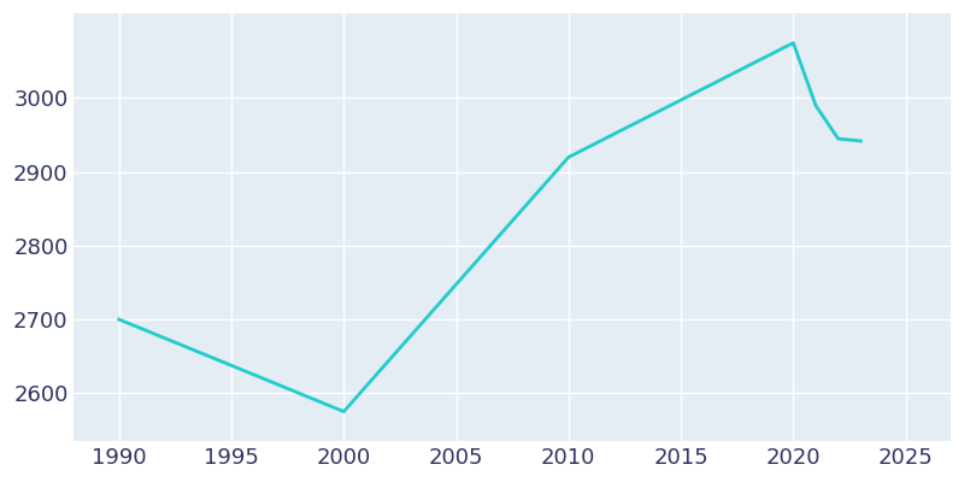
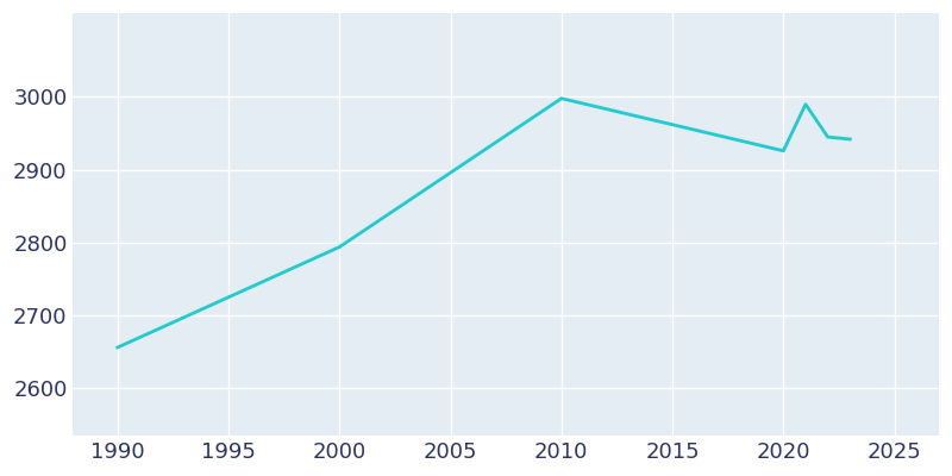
1990: 2700 -> 2656
2000: 2575 -> 2794
2010: 2920 -> 2998
2020: 3075 -> 2926
